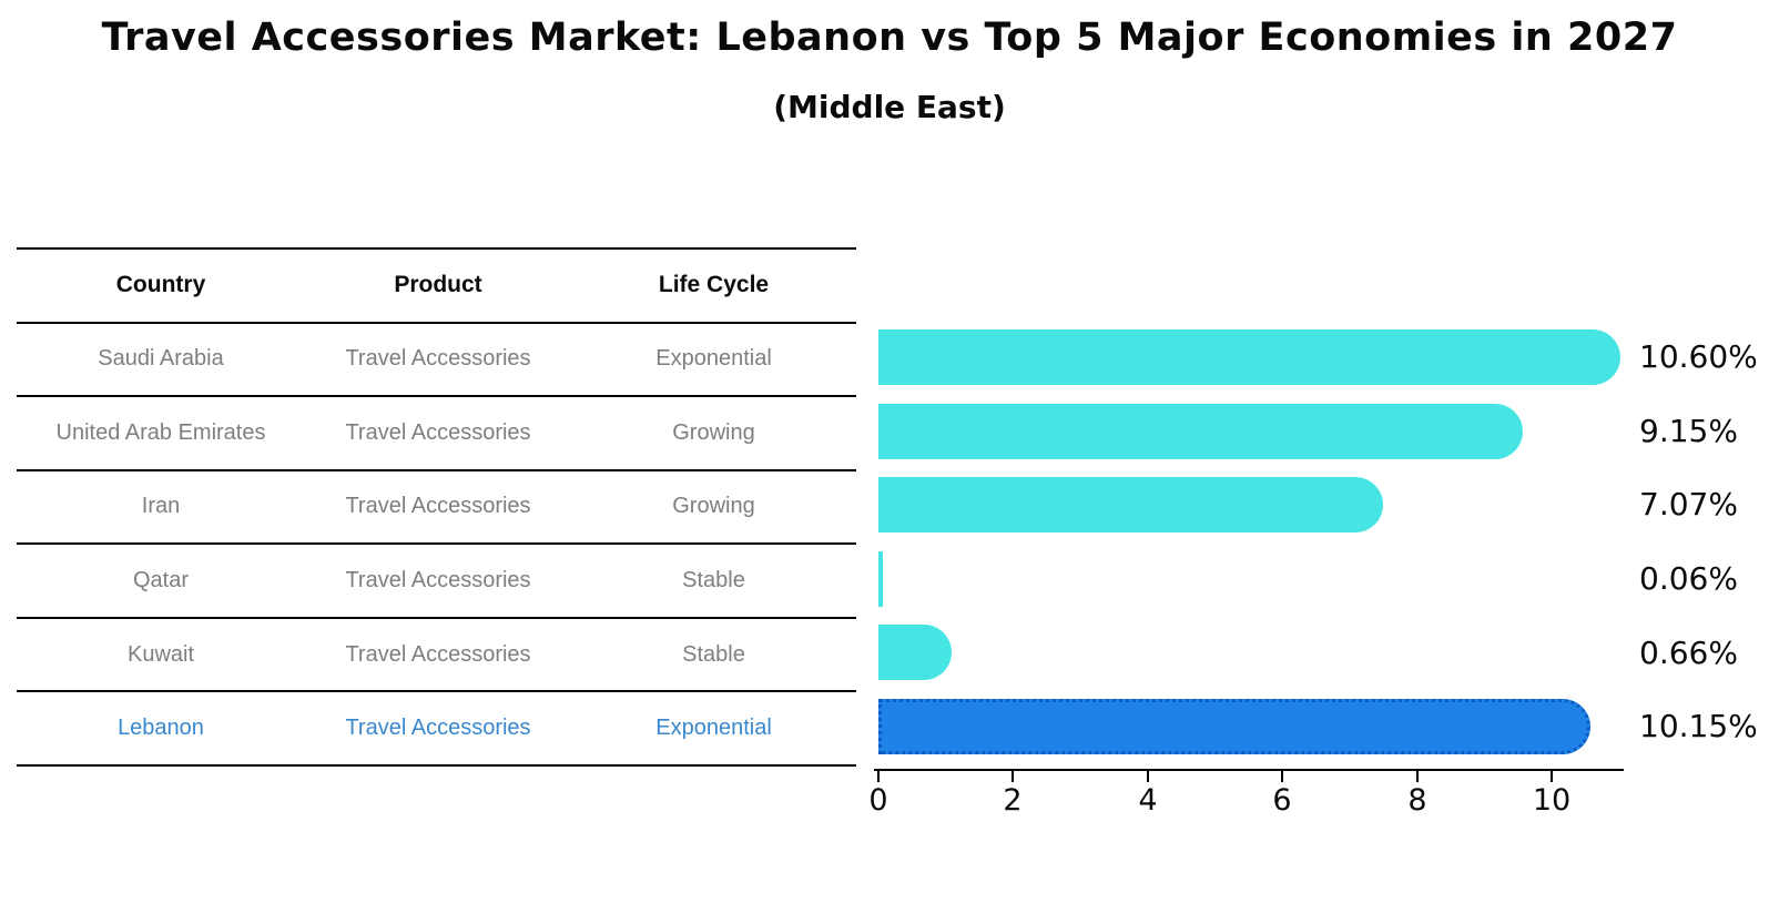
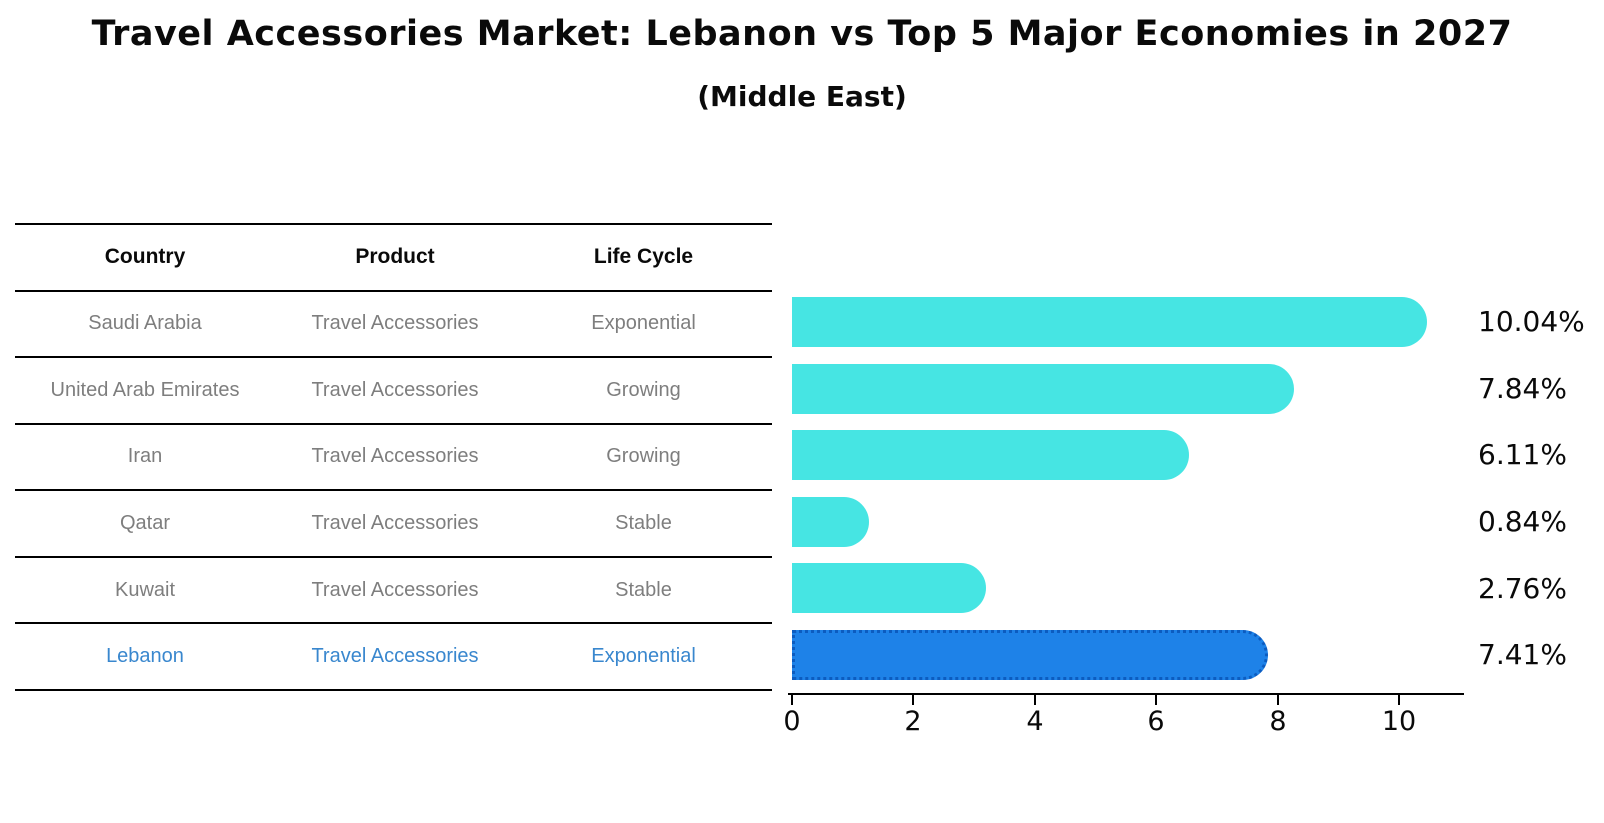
Saudi Arabia: 10.60% -> 10.04%
United Arab Emirates: 9.15% -> 7.84%
Iran: 7.07% -> 6.11%
Qatar: 0.06% -> 0.84%
Kuwait: 0.66% -> 2.76%
Lebanon: 10.15% -> 7.41%
